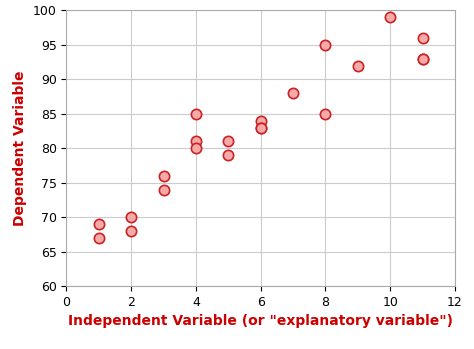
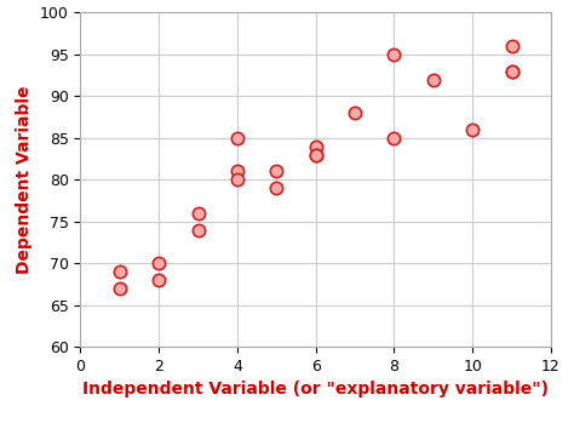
10: 99 -> 86
